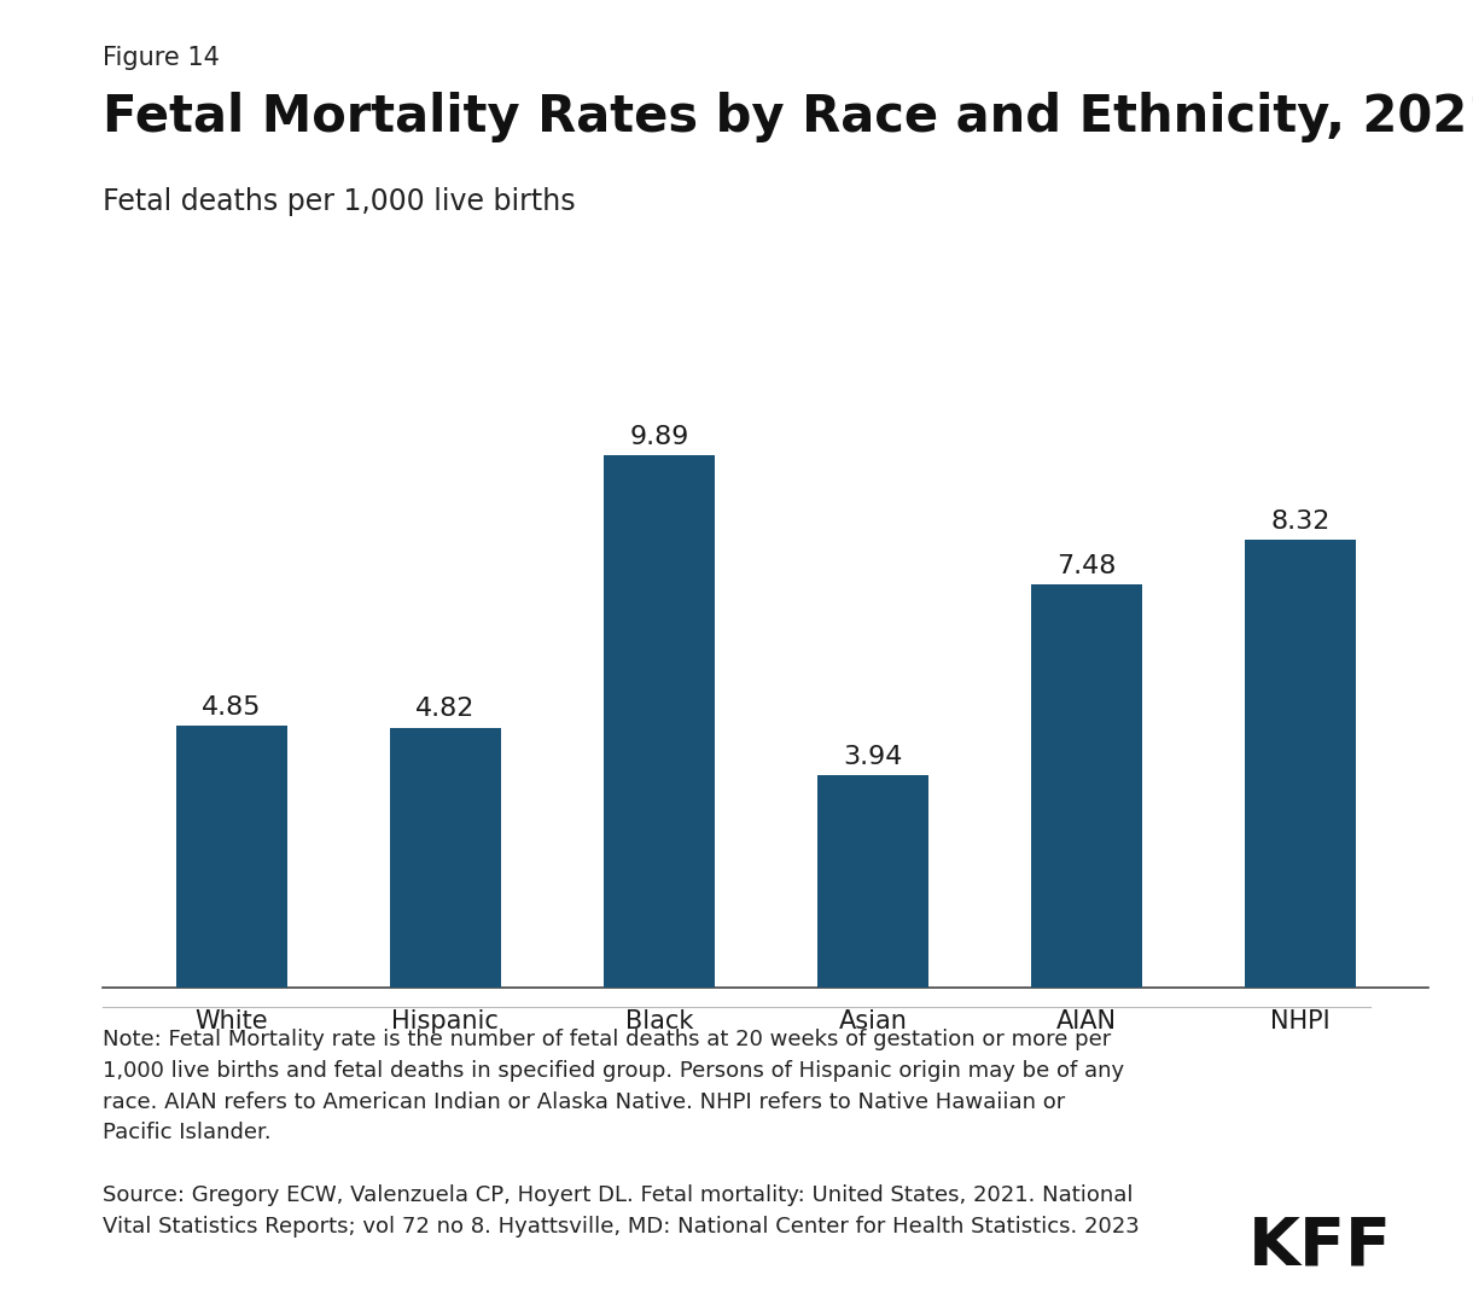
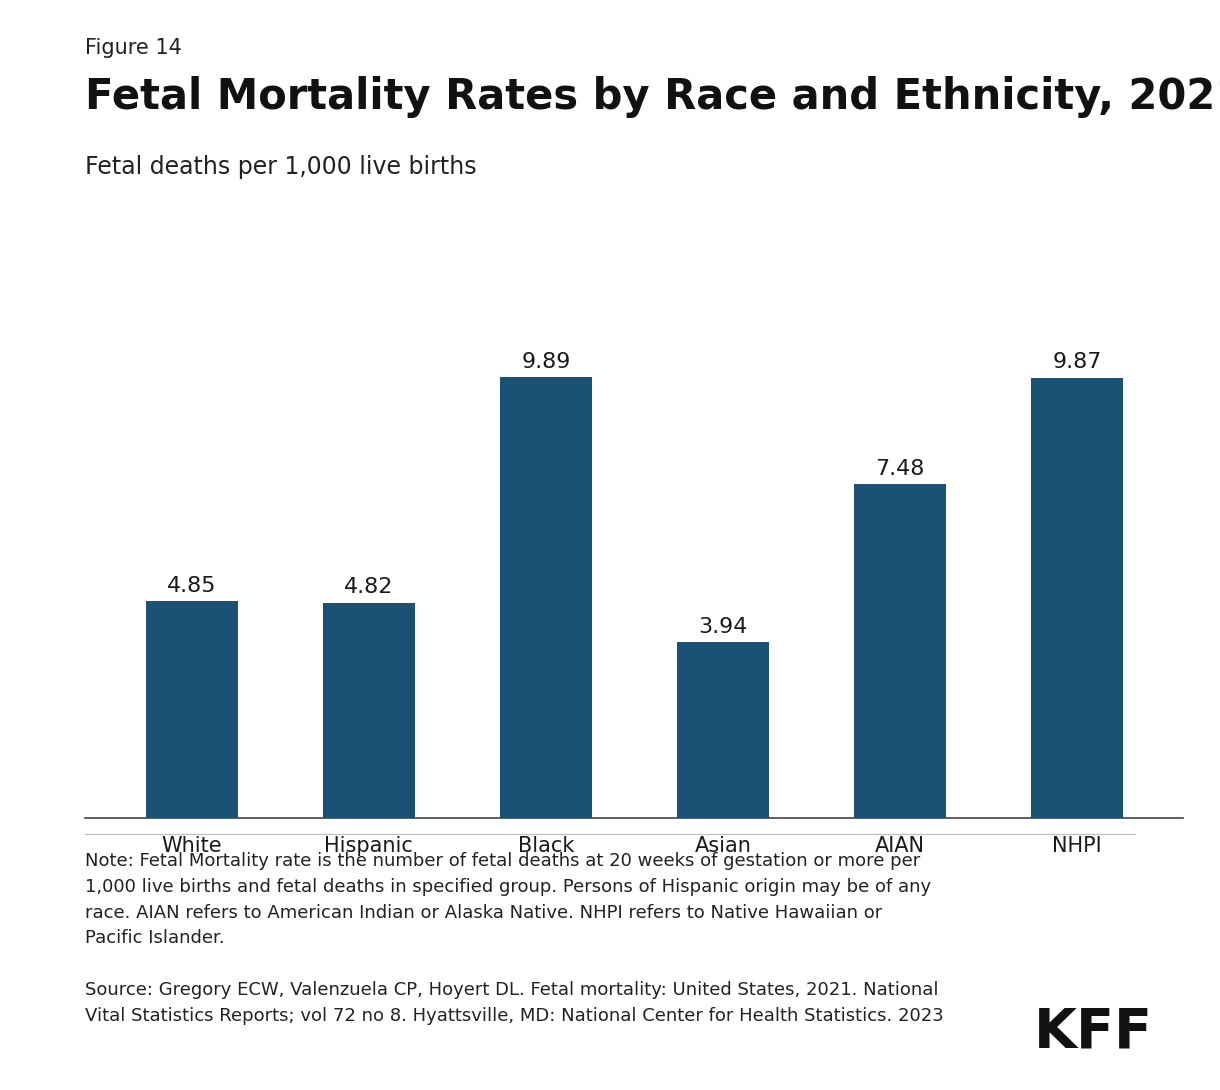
NHPI: 8.32 -> 9.87
